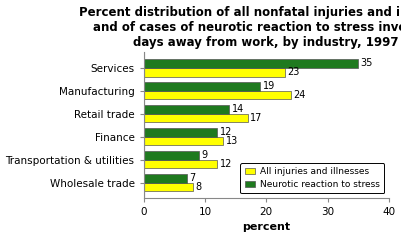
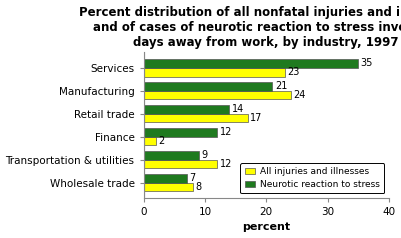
Neurotic reaction to stress/Manufacturing: 19 -> 21
All injuries and illnesses/Finance: 13 -> 2
